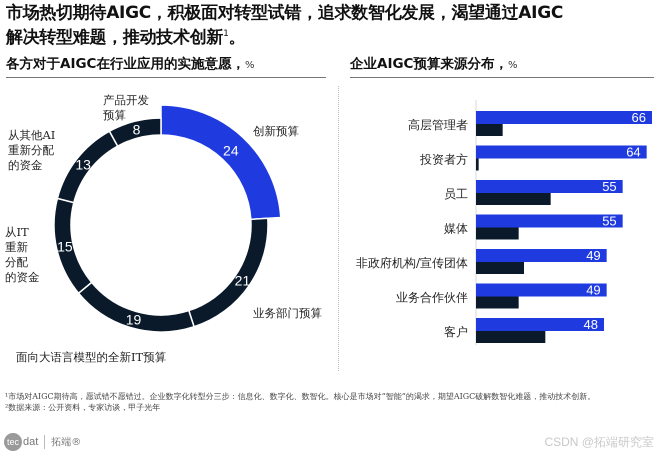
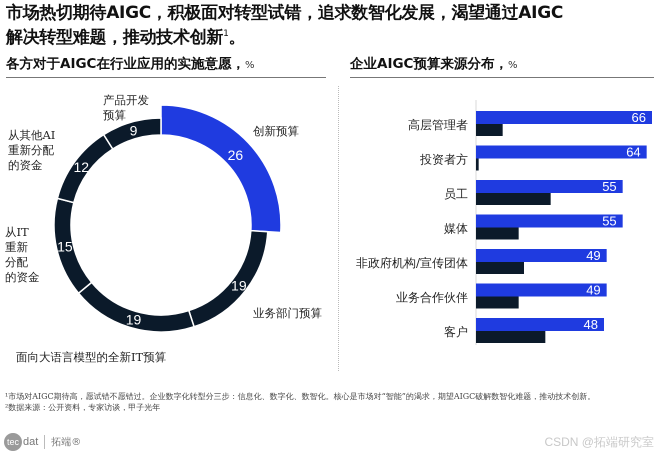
各方对于AIGC在行业应用的实施意愿，%/创新预算: 24 -> 26
各方对于AIGC在行业应用的实施意愿，%/业务部门预算: 21 -> 19
各方对于AIGC在行业应用的实施意愿，%/从其他AI重新分配的资金: 13 -> 12
各方对于AIGC在行业应用的实施意愿，%/产品开发预算: 8 -> 9
